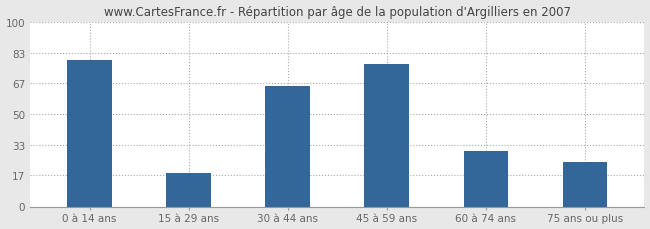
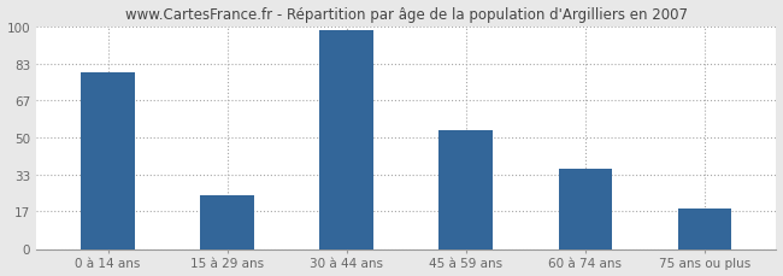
15 à 29 ans: 18 -> 24
30 à 44 ans: 65 -> 98
45 à 59 ans: 77 -> 53
60 à 74 ans: 30 -> 36
75 ans ou plus: 24 -> 18
